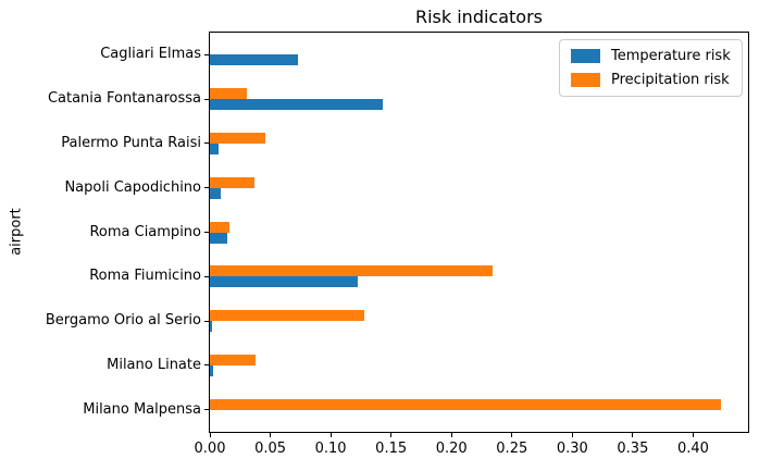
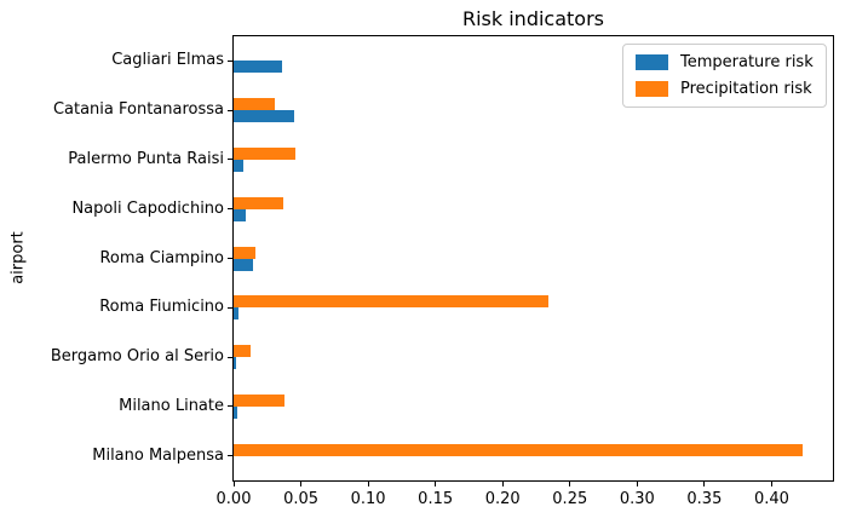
Temperature risk/Cagliari Elmas: 0.073 -> 0.036
Temperature risk/Catania Fontanarossa: 0.143 -> 0.045
Temperature risk/Roma Fiumicino: 0.122 -> 0.004
Precipitation risk/Bergamo Orio al Serio: 0.128 -> 0.013
